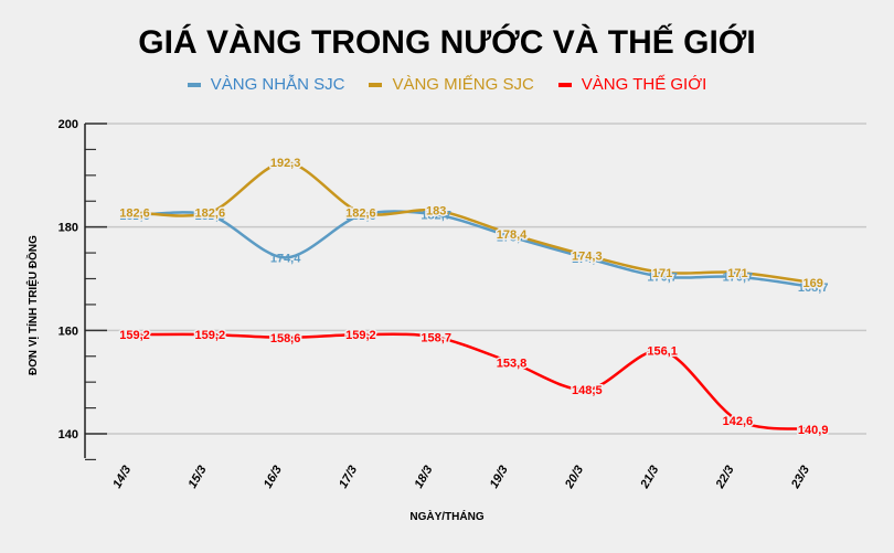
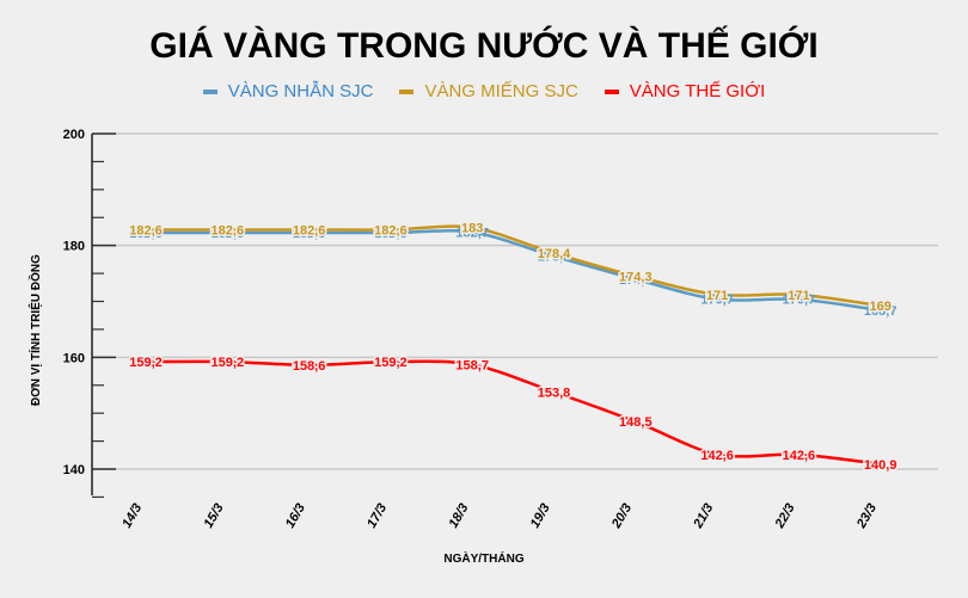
VÀNG NHẪN SJC/16/3: 174,4 -> 182,6
VÀNG MIẾNG SJC/16/3: 192,3 -> 182,6
VÀNG THẾ GIỚI/21/3: 156,1 -> 142,6
